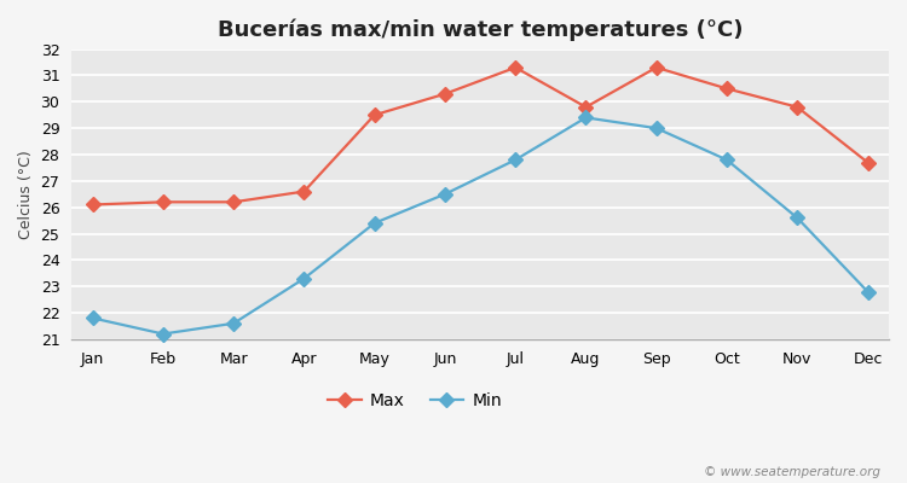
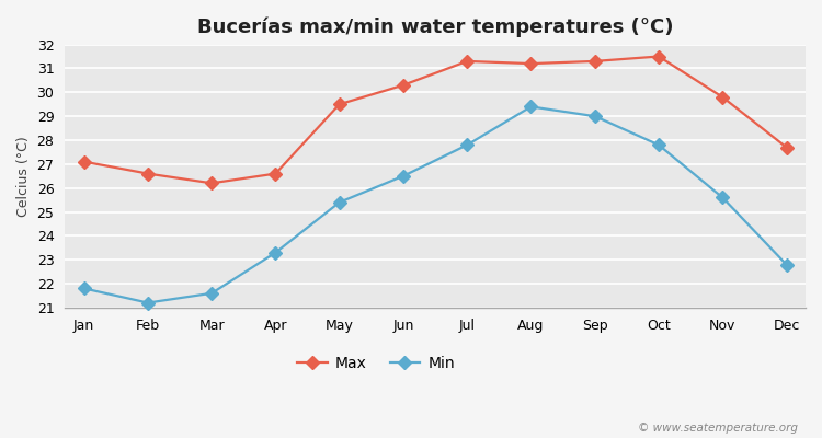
Max/Jan: 26.1 -> 27.1
Max/Feb: 26.2 -> 26.6
Max/Aug: 29.8 -> 31.2
Max/Oct: 30.5 -> 31.5
